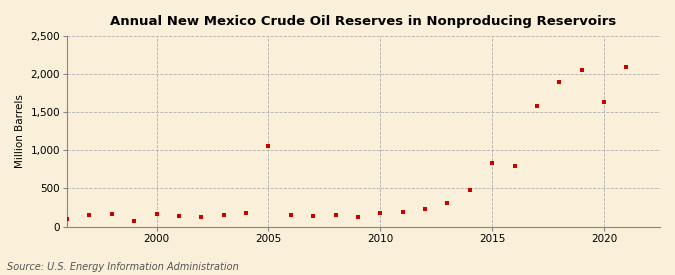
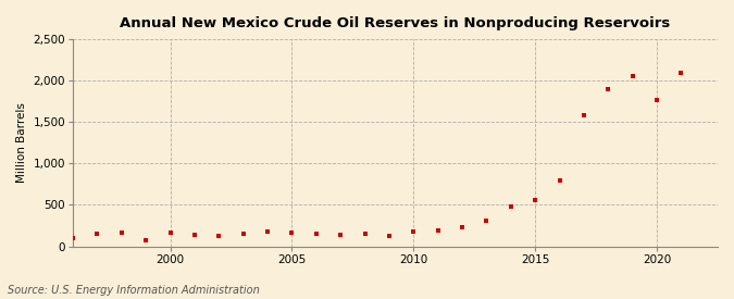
2005: 1,060 -> 160
2015: 840 -> 560
2020: 1,640 -> 1,770
